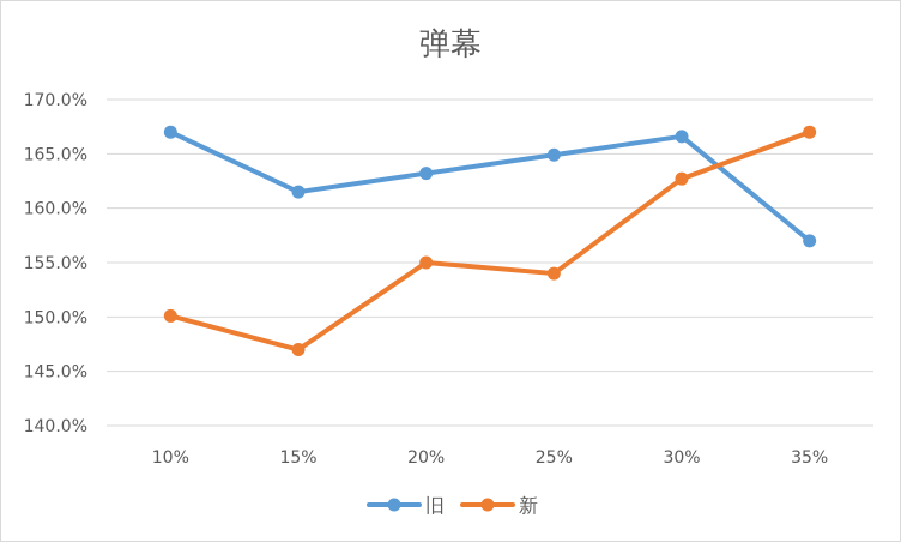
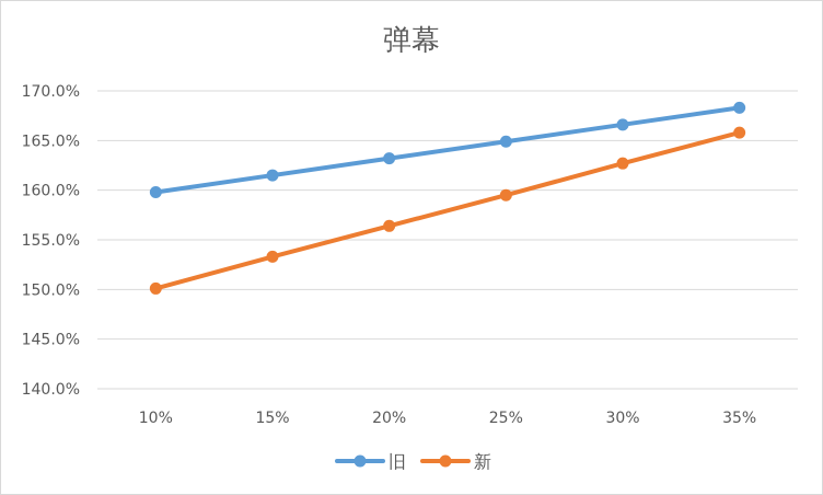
旧/10%: 167% -> 160%
新/15%: 147% -> 153%
新/20%: 155% -> 156%
新/25%: 154% -> 160%
旧/35%: 157% -> 168%
新/35%: 167% -> 166%
